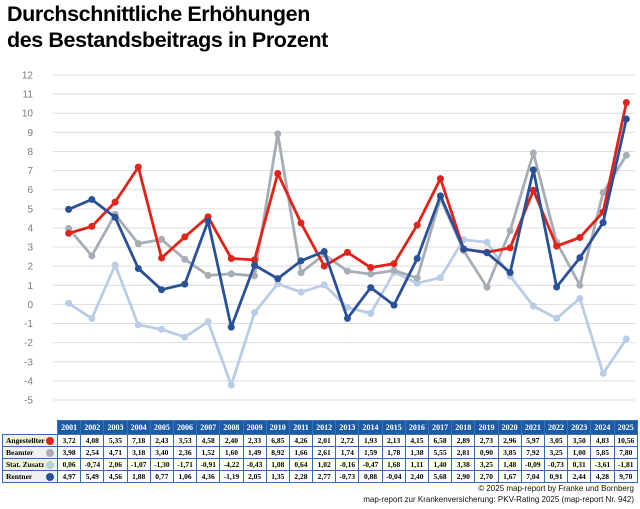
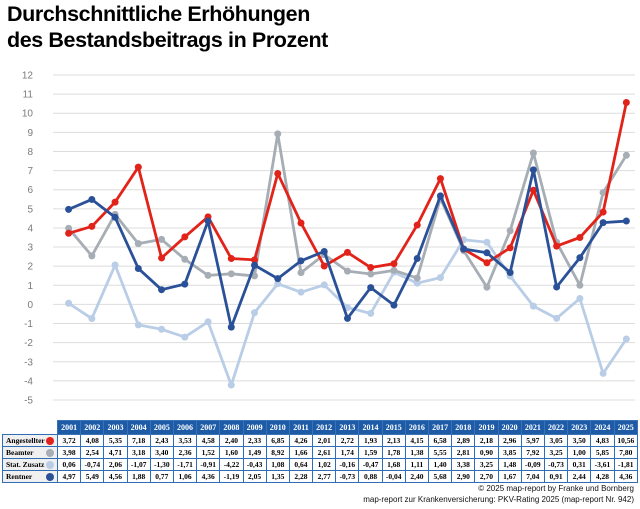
Angestellter/2019: 2,73 -> 2,18
Rentner/2025: 9,70 -> 4,36
